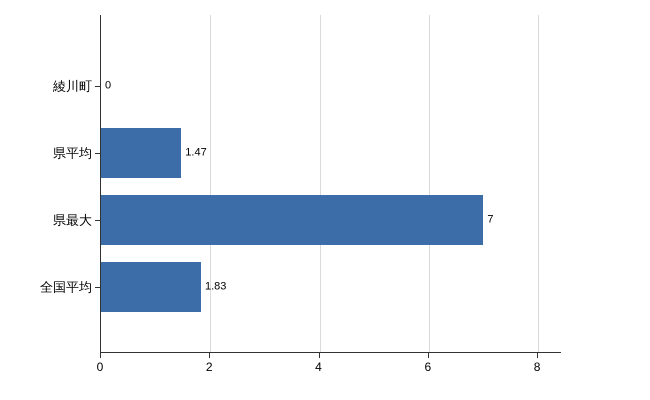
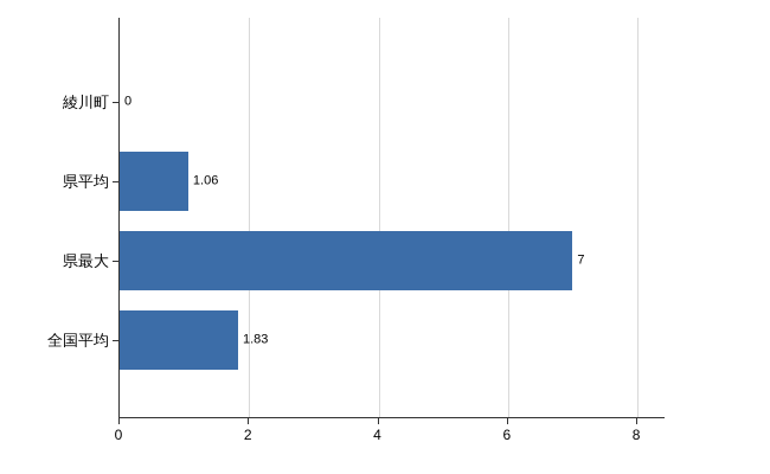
県平均: 1.47 -> 1.06
